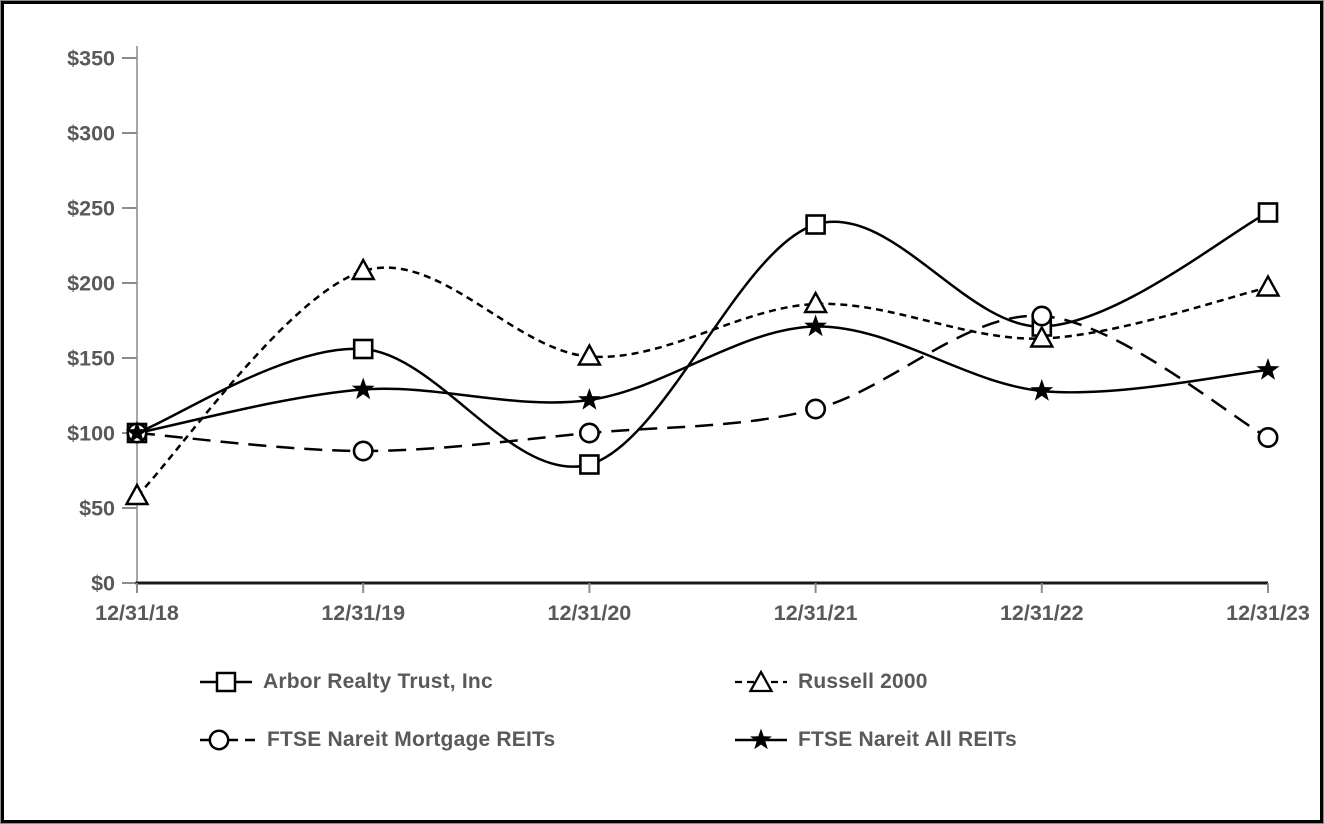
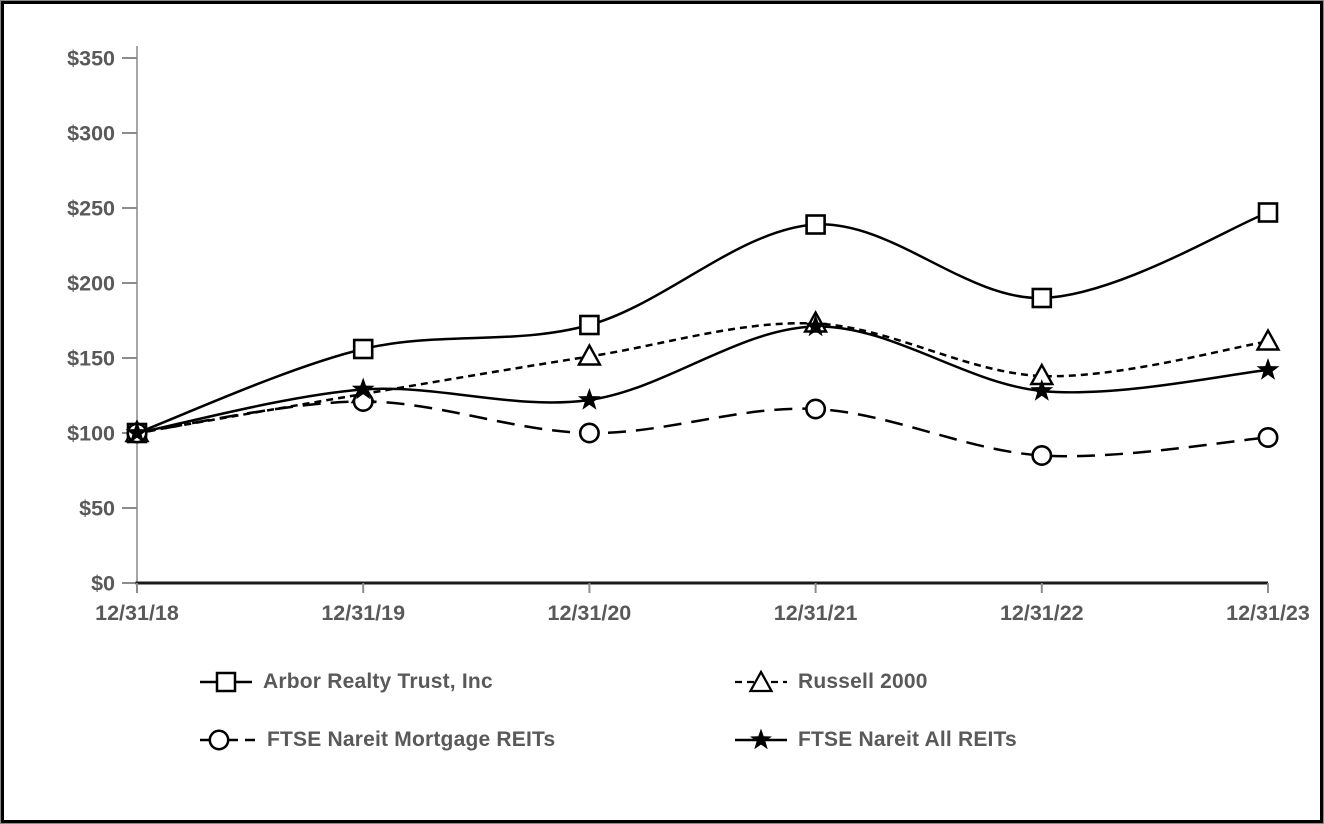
Russell 2000/12/31/18: $58 -> $100
Russell 2000/12/31/19: $208 -> $126
FTSE Nareit Mortgage REITs/12/31/19: $88 -> $121
Arbor Realty Trust, Inc/12/31/20: $79 -> $172
Russell 2000/12/31/21: $186 -> $173
Arbor Realty Trust, Inc/12/31/22: $171 -> $190
Russell 2000/12/31/22: $163 -> $138
FTSE Nareit Mortgage REITs/12/31/22: $178 -> $85
Russell 2000/12/31/23: $197 -> $161
